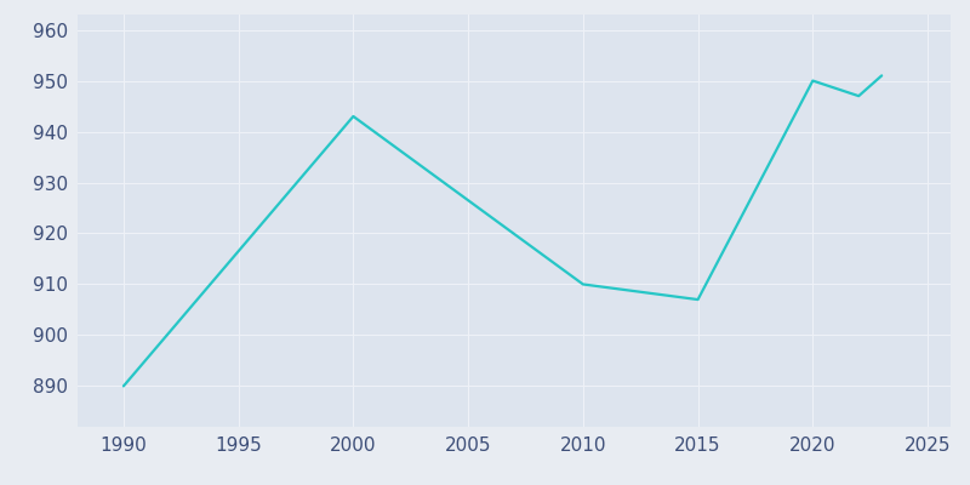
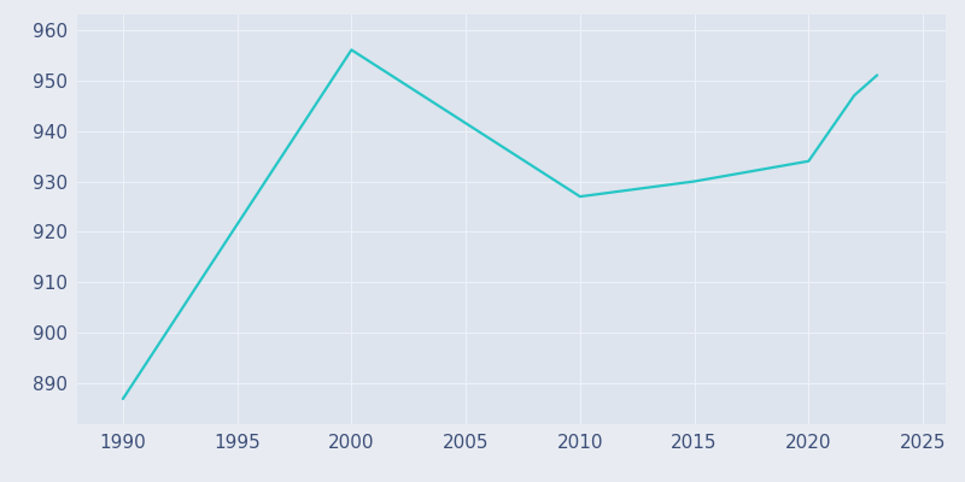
1990: 890 -> 887
2000: 943 -> 956
2010: 910 -> 927
2015: 907 -> 930
2020: 950 -> 934
